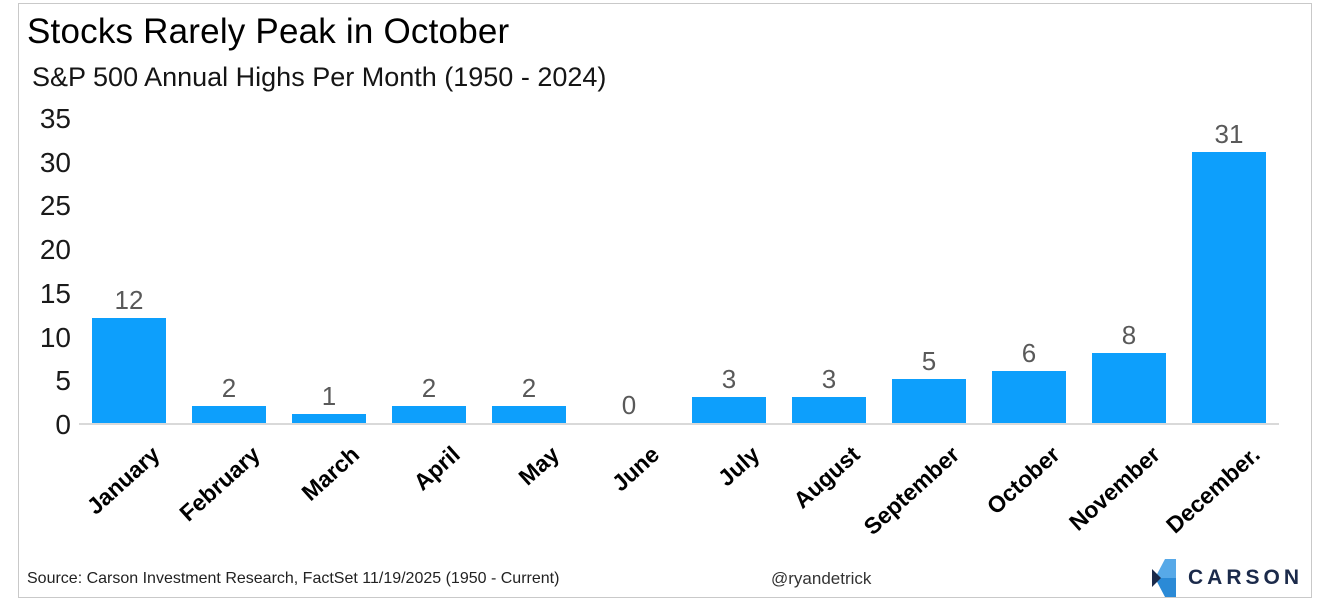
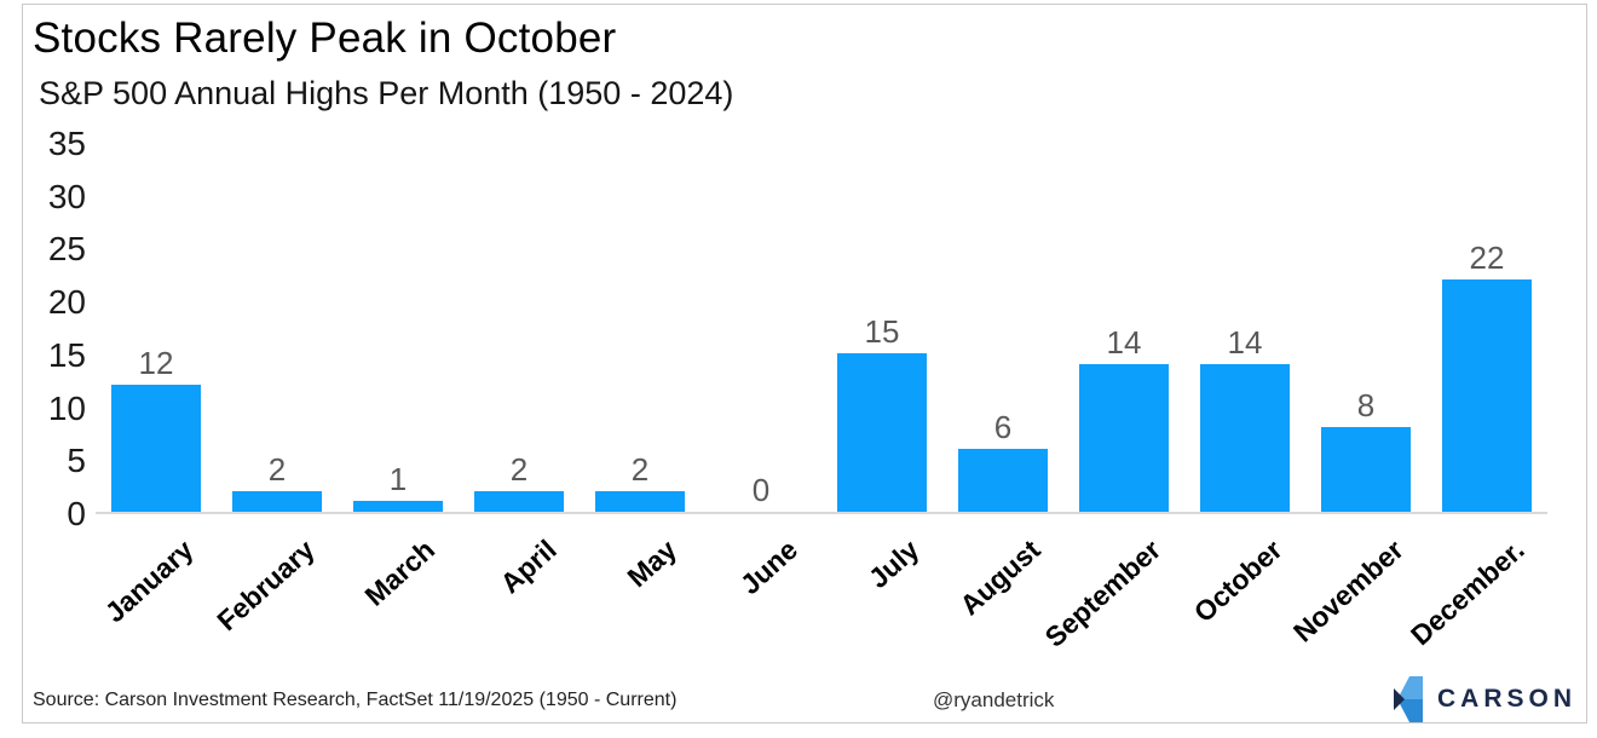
July: 3 -> 15
August: 3 -> 6
September: 5 -> 14
October: 6 -> 14
December.: 31 -> 22
